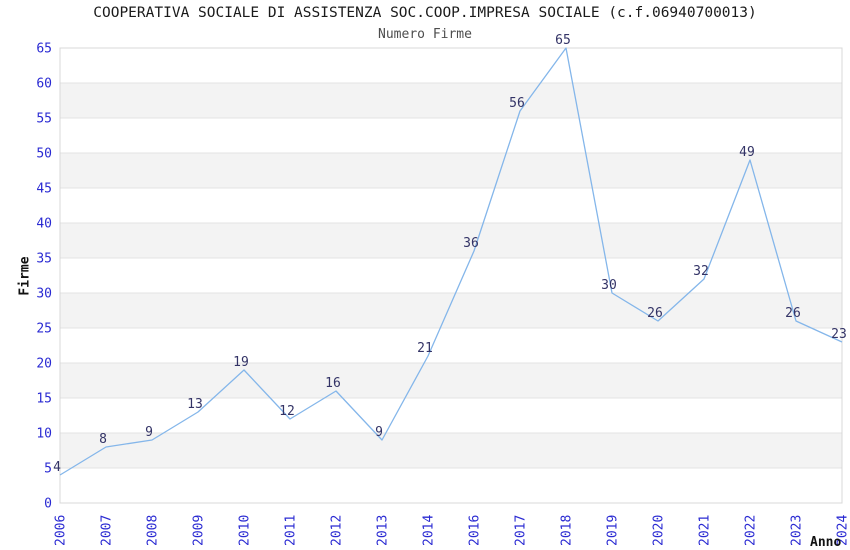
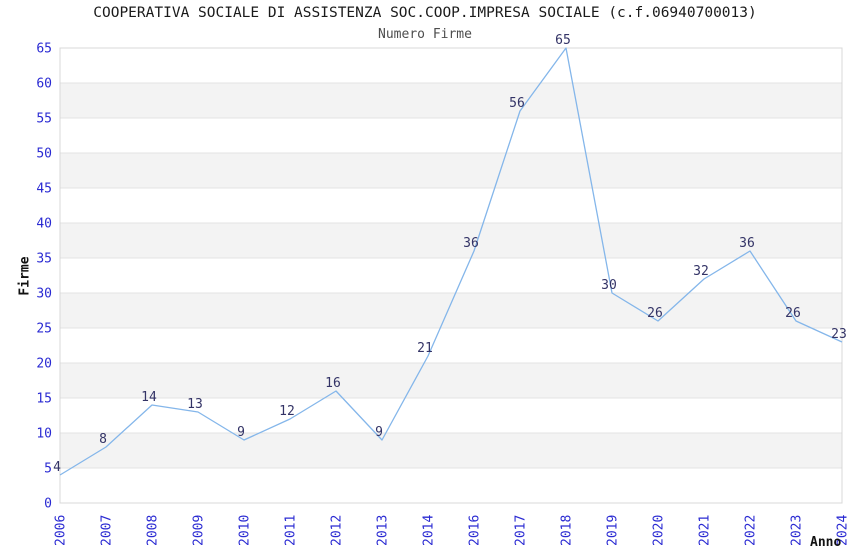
2008: 9 -> 14
2010: 19 -> 9
2022: 49 -> 36
